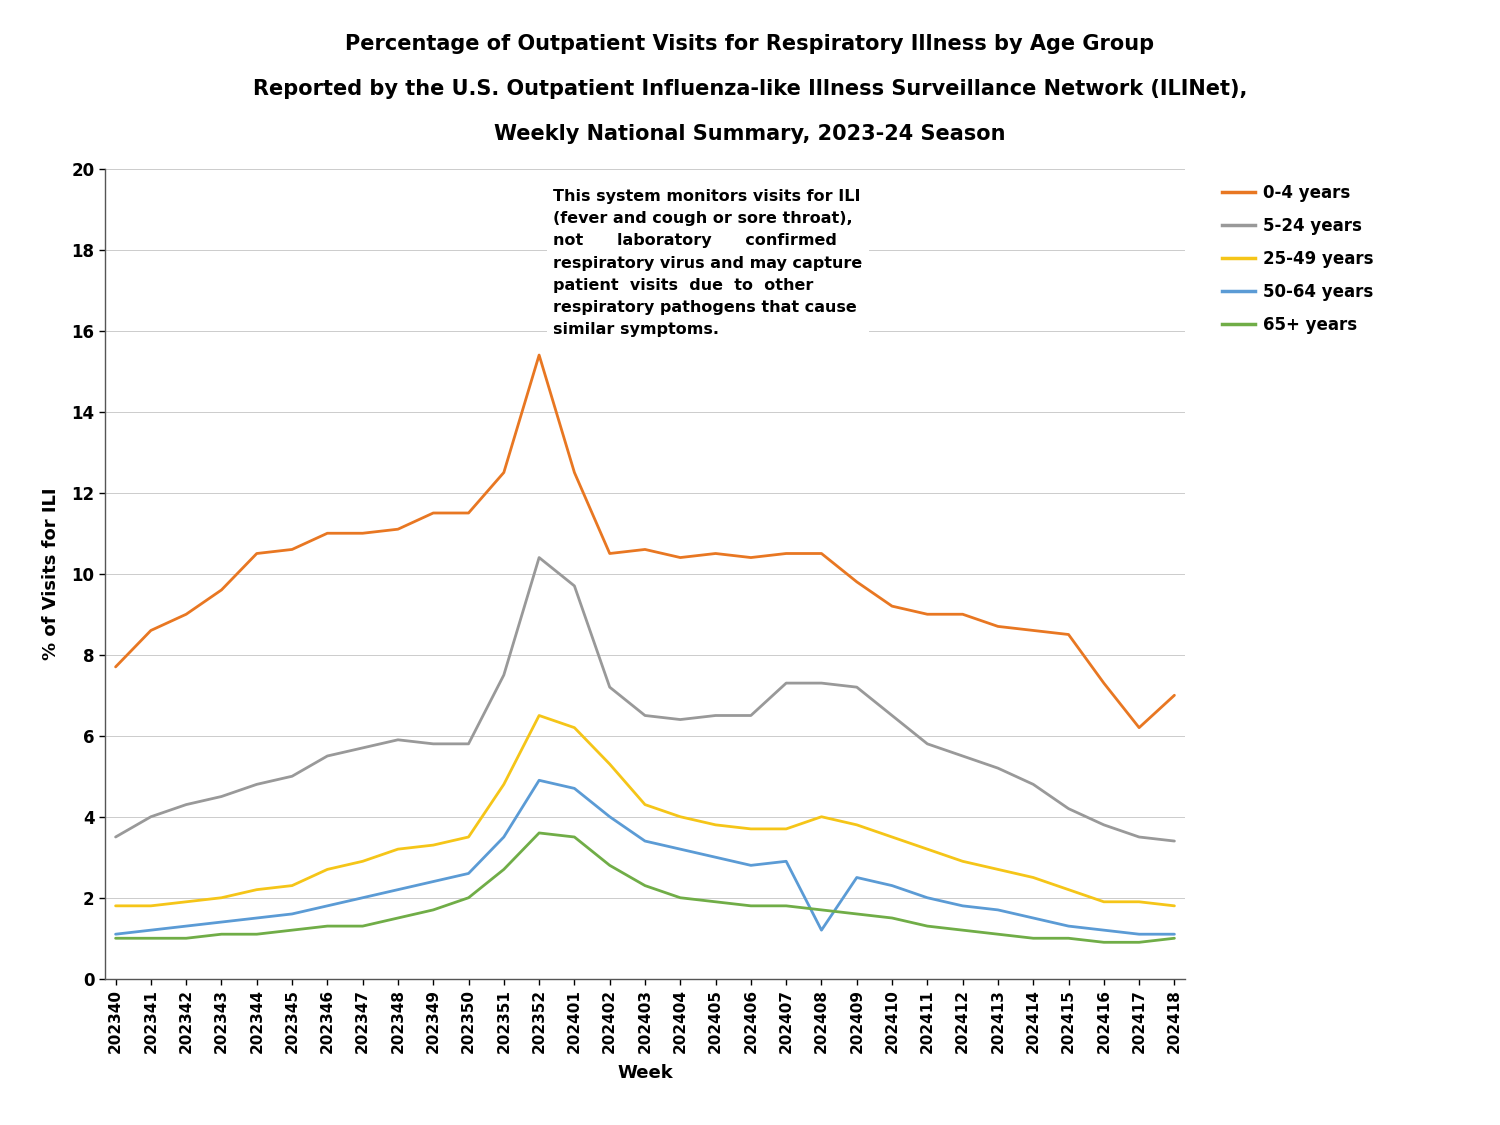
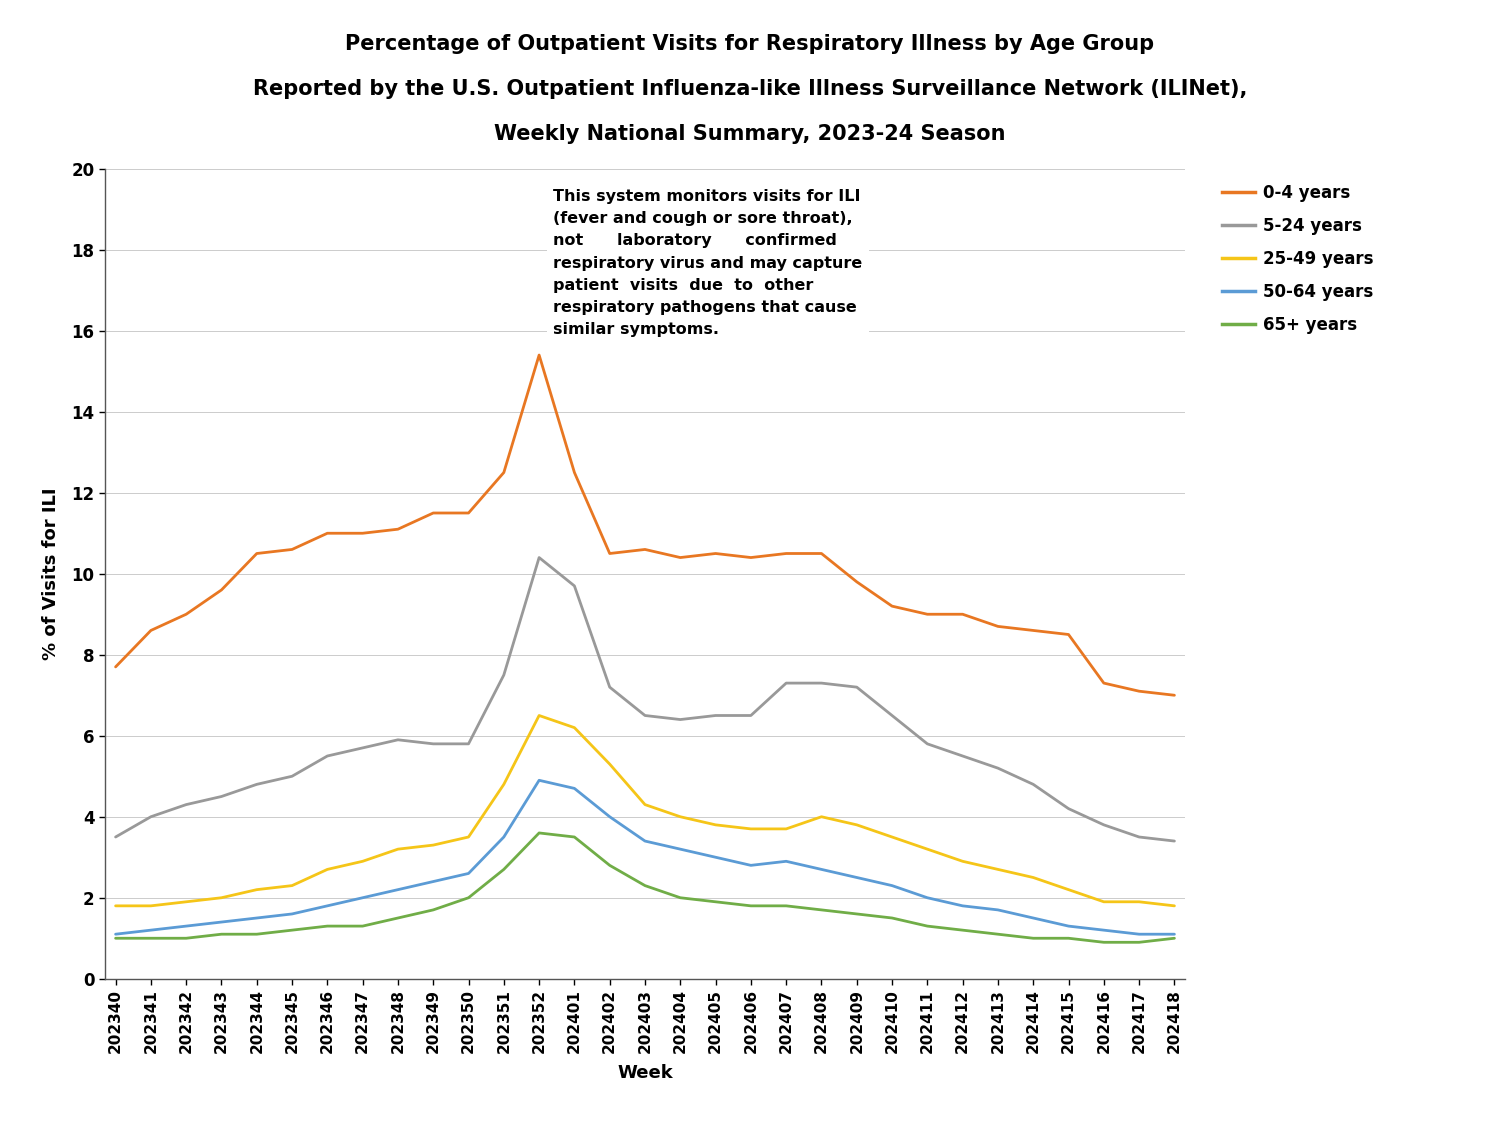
50-64 years/202408: 1.2 -> 2.7
0-4 years/202417: 6.2 -> 7.1
